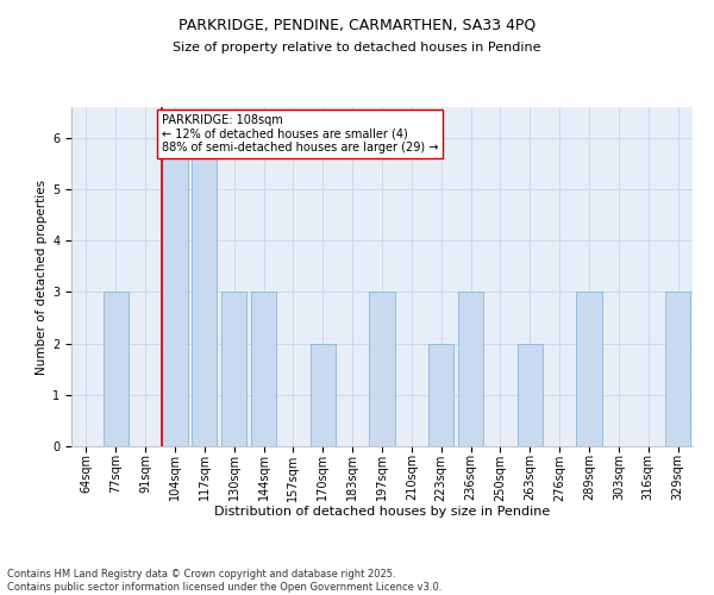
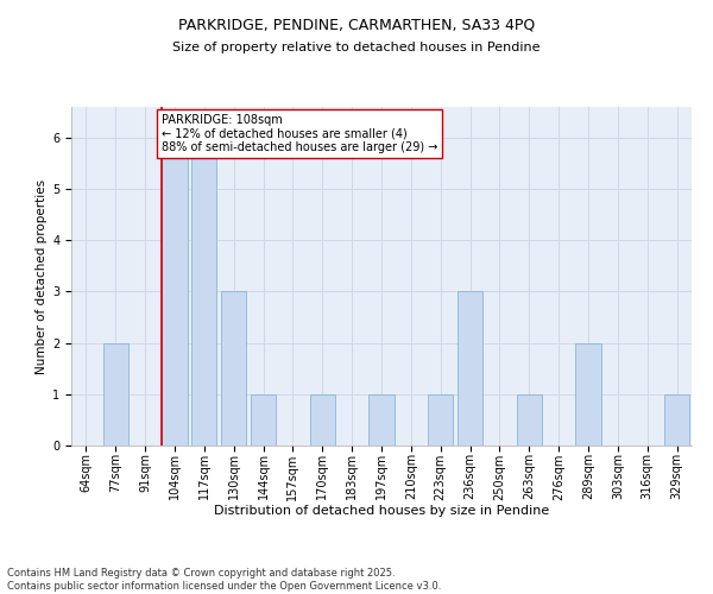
77sqm: 3 -> 2
144sqm: 3 -> 1
170sqm: 2 -> 1
197sqm: 3 -> 1
223sqm: 2 -> 1
263sqm: 2 -> 1
289sqm: 3 -> 2
329sqm: 3 -> 1
